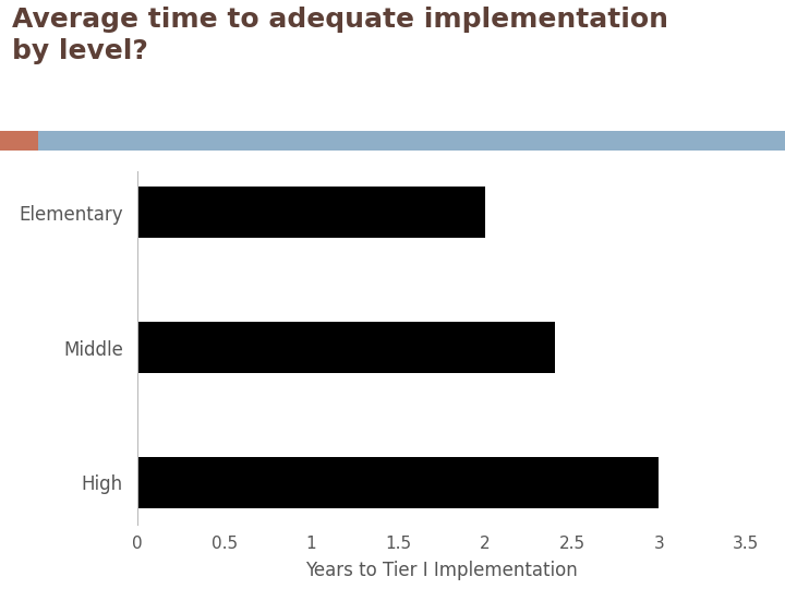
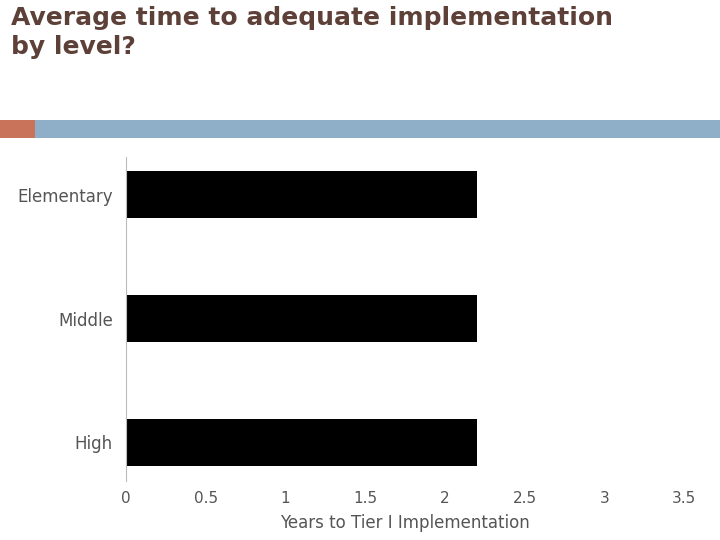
Elementary: 2.0 -> 2.2
Middle: 2.4 -> 2.2
High: 3.0 -> 2.2
